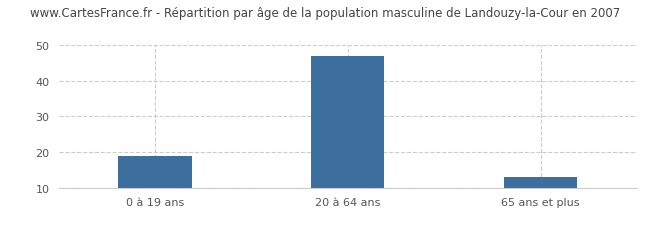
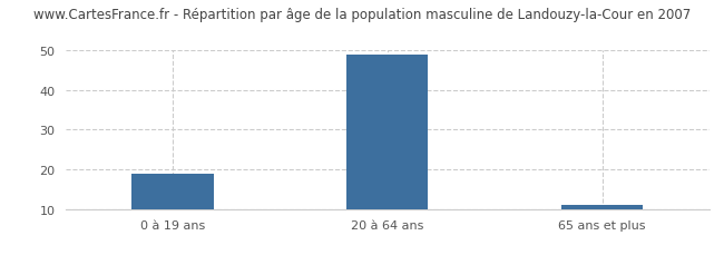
20 à 64 ans: 47 -> 49
65 ans et plus: 13 -> 11
